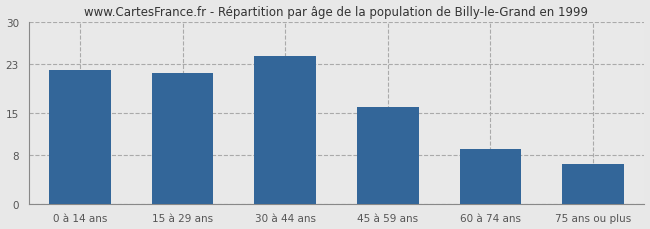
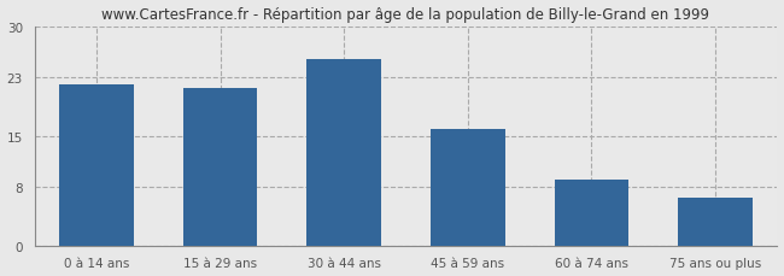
30 à 44 ans: 24.4 -> 25.5
